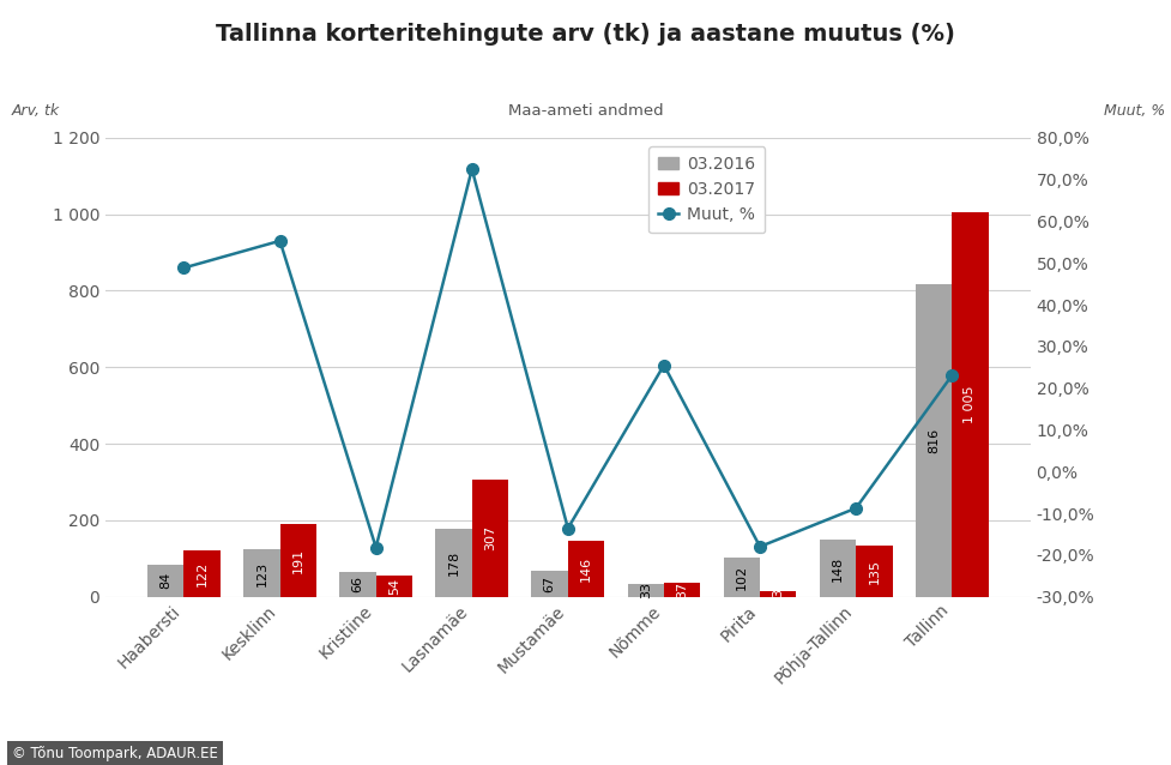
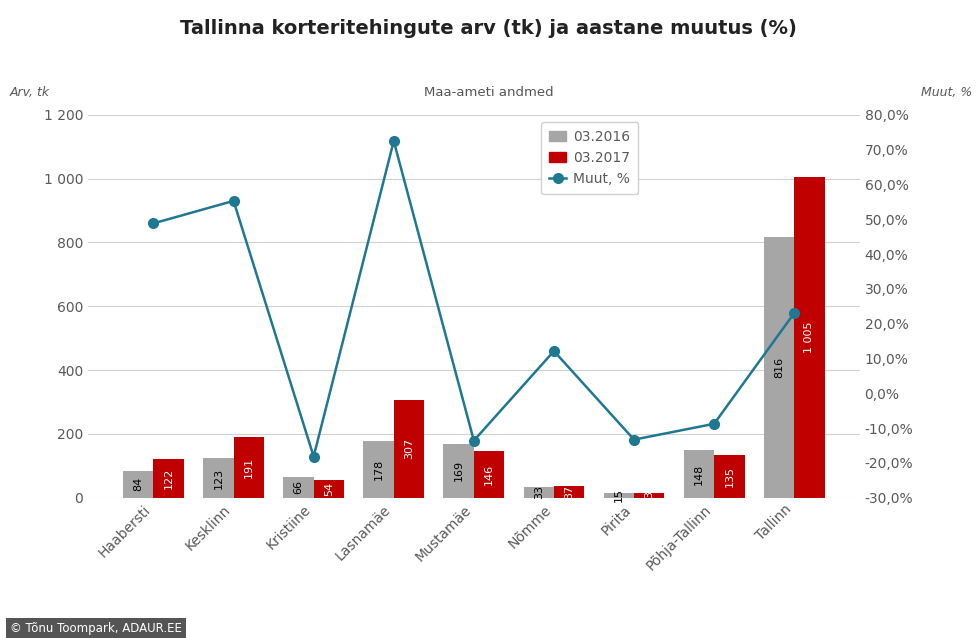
03.2016/Mustamäe: 67 -> 169
Muut, %/Nõmme: 25,5% -> 12,1%
03.2016/Pirita: 102 -> 15
Muut, %/Pirita: -18,0% -> -13,3%
